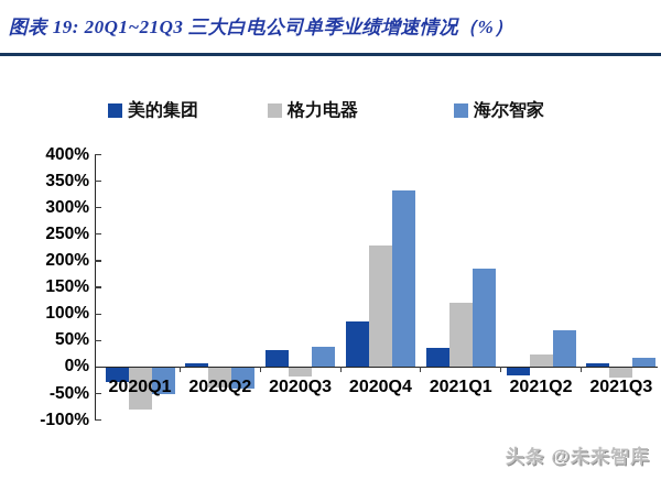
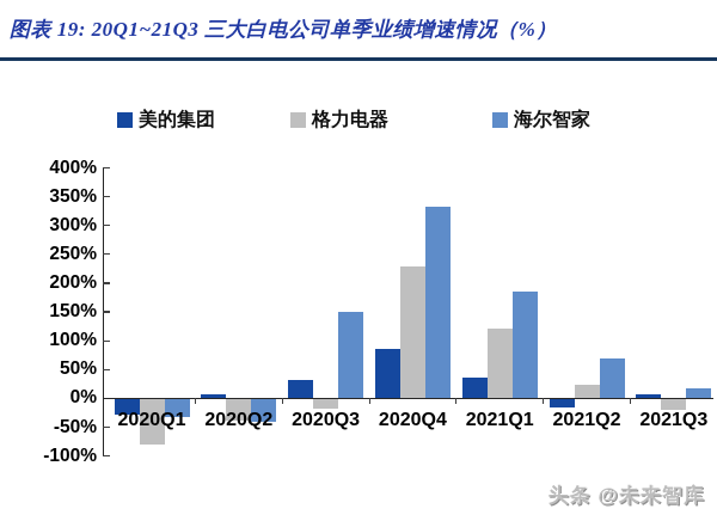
海尔智家/2020Q1: -50% -> -30%
海尔智家/2020Q3: 40% -> 150%
